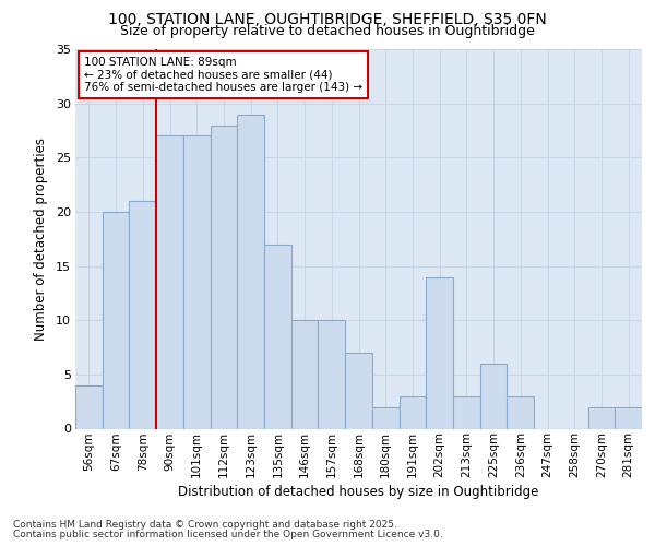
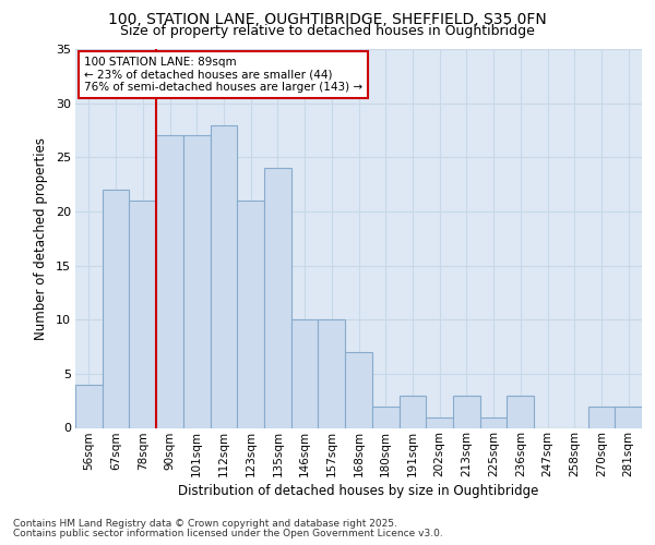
67sqm: 20 -> 22
123sqm: 29 -> 21
135sqm: 17 -> 24
202sqm: 14 -> 1
225sqm: 6 -> 1
